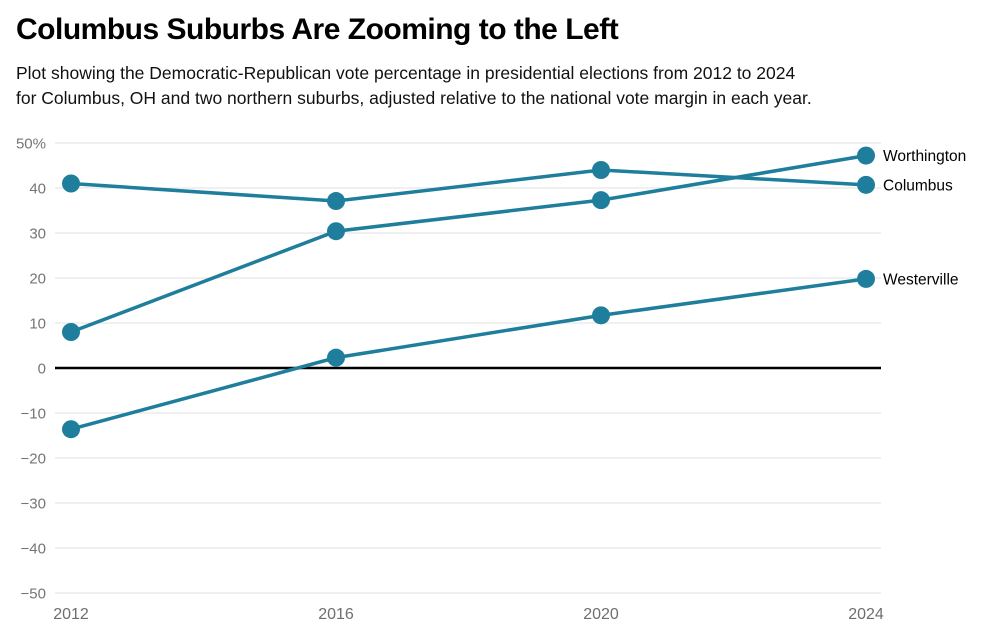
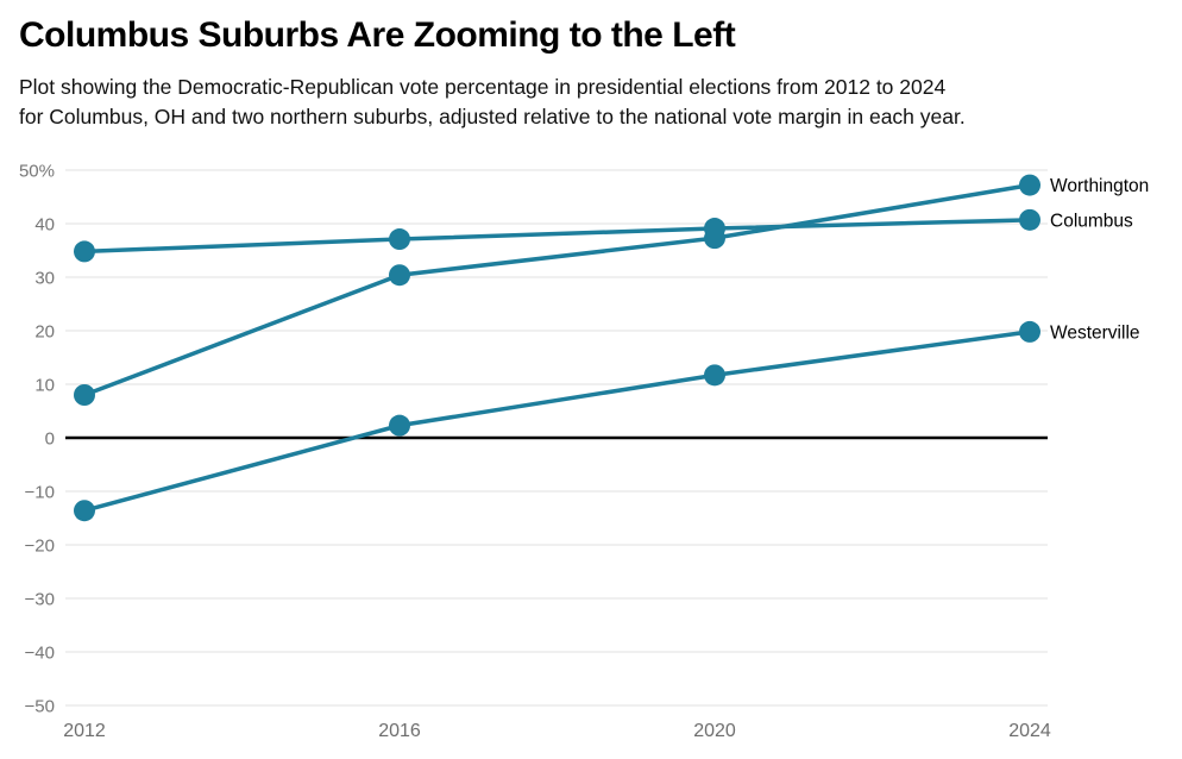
Columbus/2012: 41% -> 35%
Columbus/2020: 44% -> 39%
